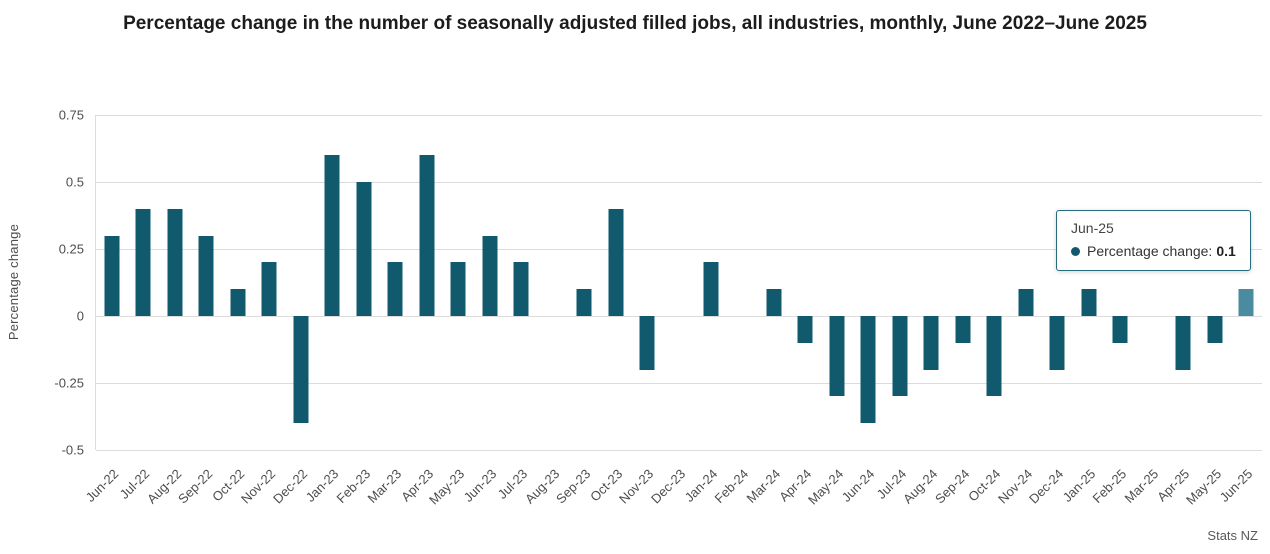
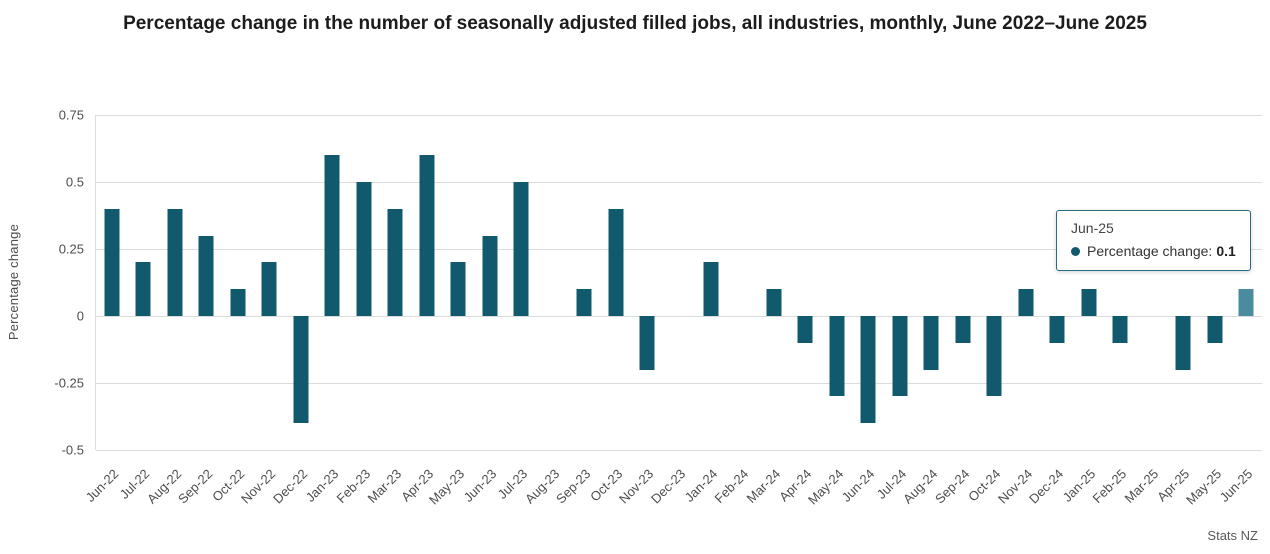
Jun-22: 0.3 -> 0.4
Jul-22: 0.4 -> 0.2
Mar-23: 0.2 -> 0.4
Jul-23: 0.2 -> 0.5
Dec-24: -0.2 -> -0.1
